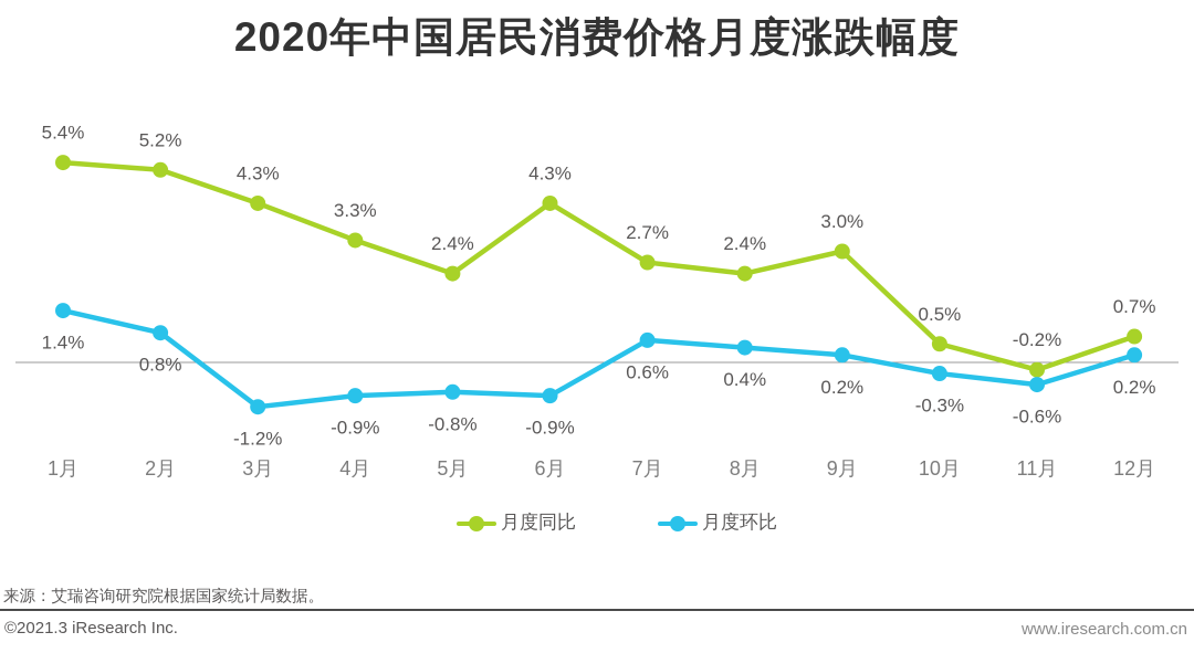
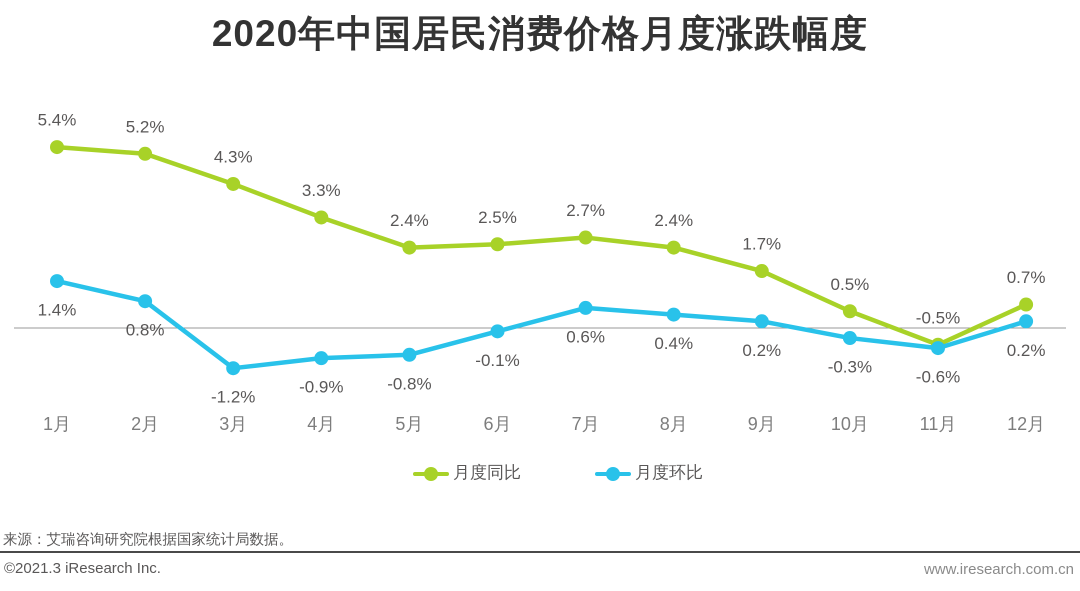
月度同比/6月: 4.3% -> 2.5%
月度环比/6月: -0.9% -> -0.1%
月度同比/9月: 3.0% -> 1.7%
月度同比/11月: -0.2% -> -0.5%
